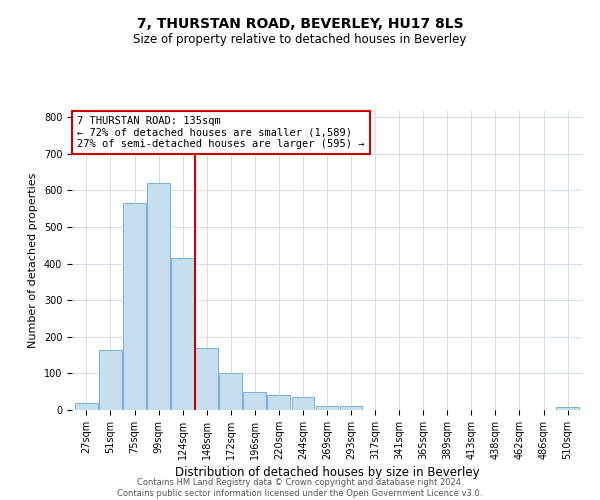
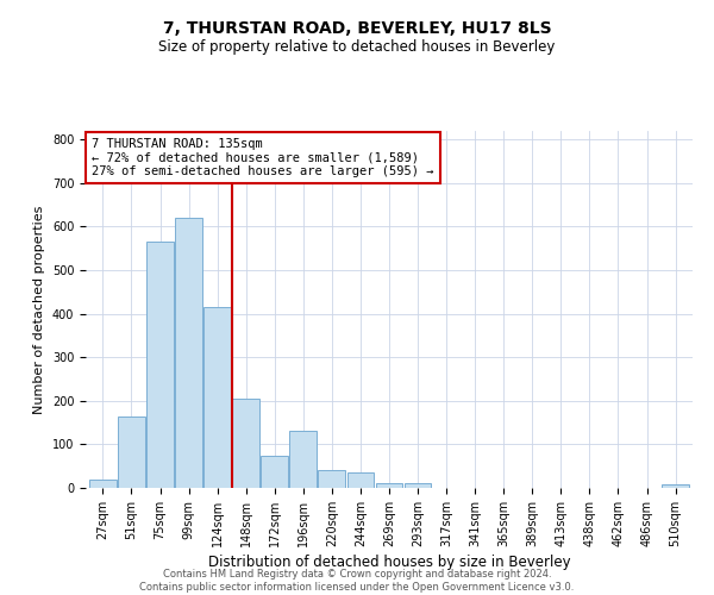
148sqm: 170 -> 205
172sqm: 100 -> 75
196sqm: 50 -> 130
